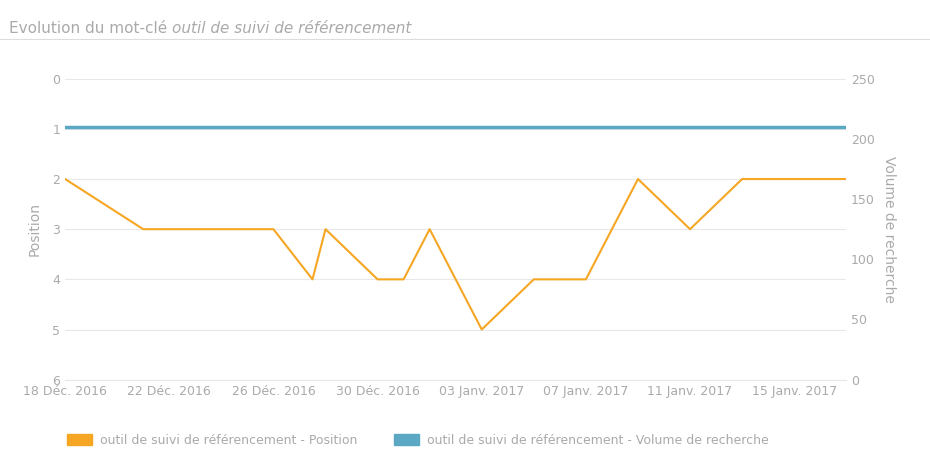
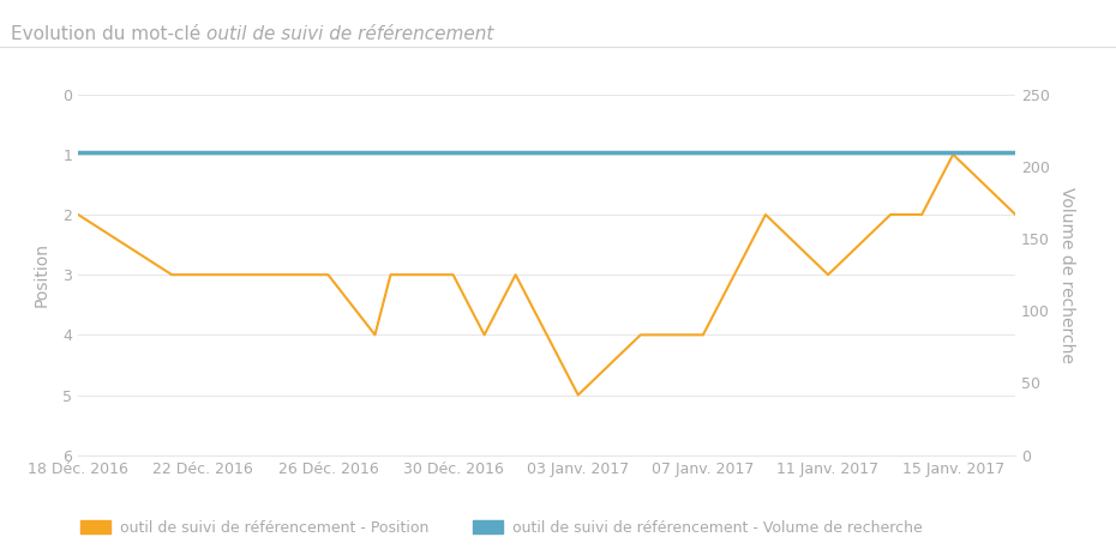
30 Déc. 2016: 4 -> 3
15 Janv. 2017: 2 -> 1
